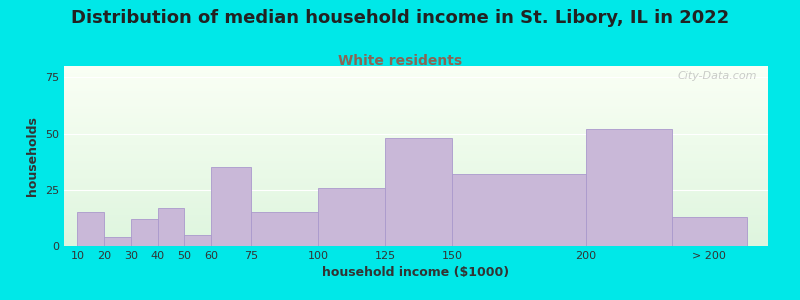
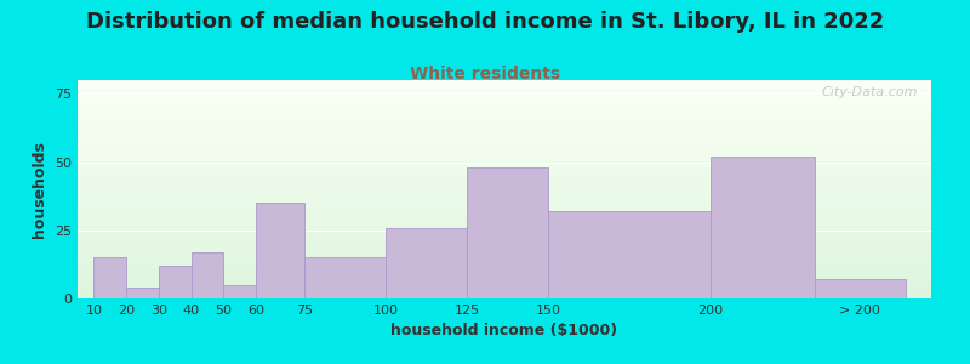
> 200: 13 -> 7
